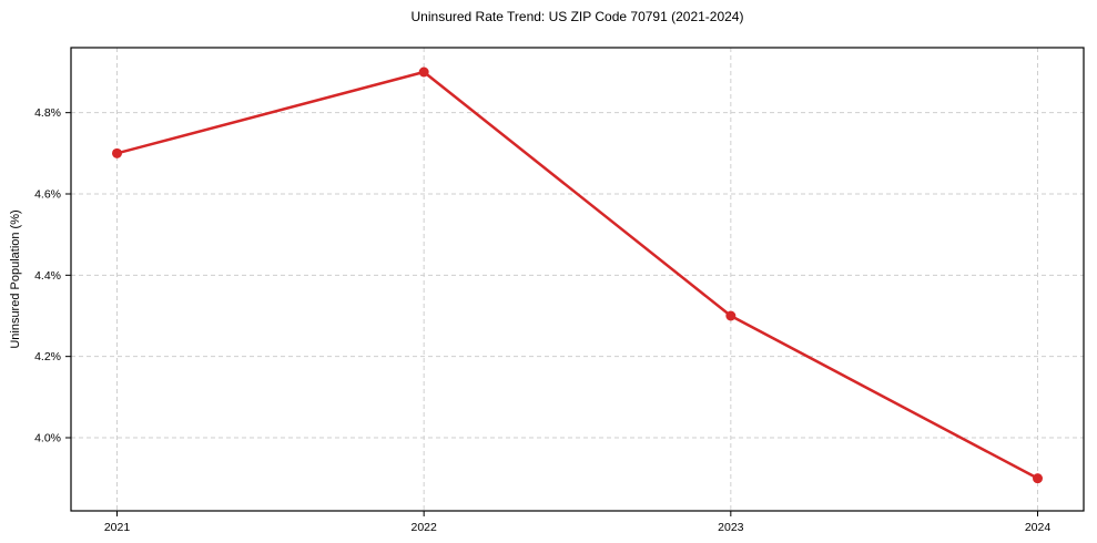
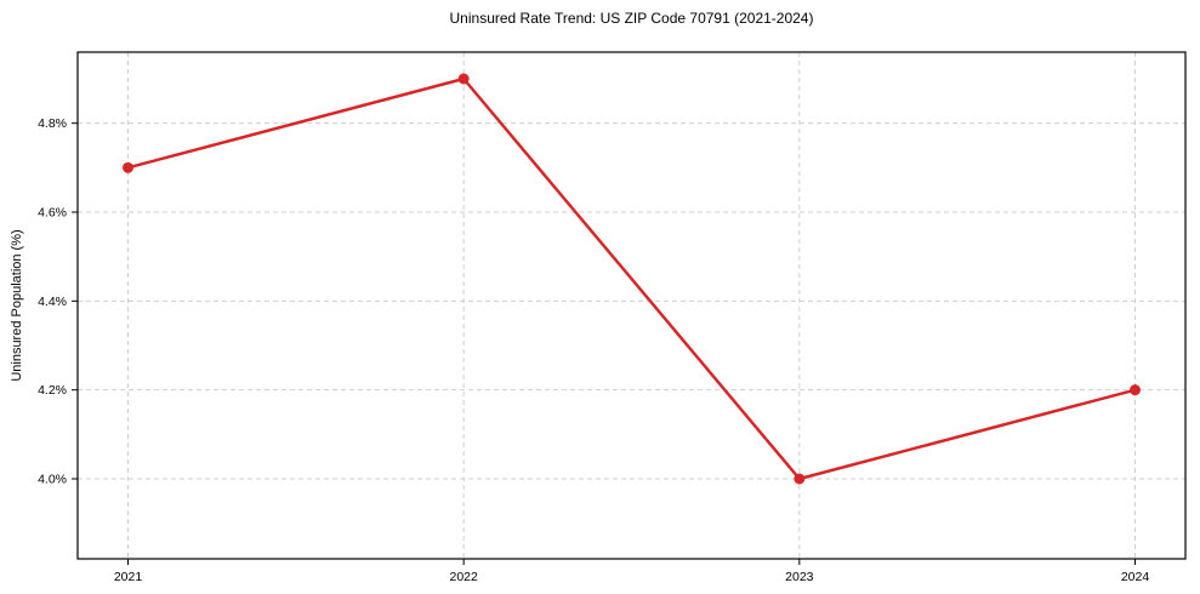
2023: 4.3% -> 4.0%
2024: 3.9% -> 4.2%
